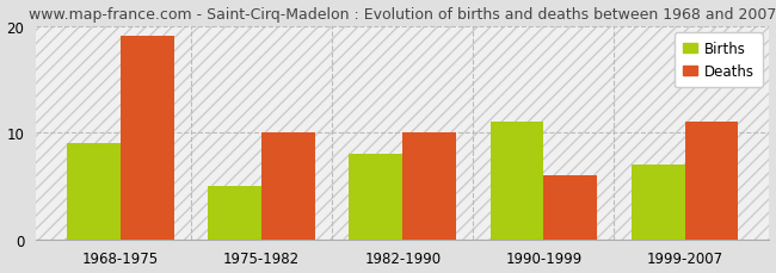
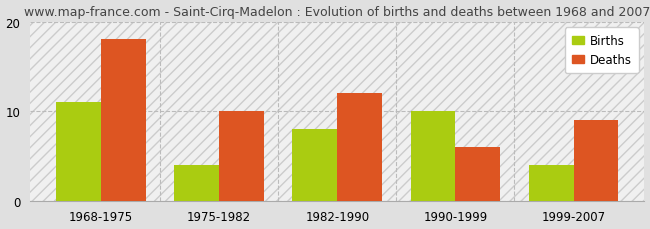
Births/1968-1975: 9 -> 11
Deaths/1968-1975: 19 -> 18
Births/1975-1982: 5 -> 4
Deaths/1982-1990: 10 -> 12
Births/1990-1999: 11 -> 10
Births/1999-2007: 7 -> 4
Deaths/1999-2007: 11 -> 9
